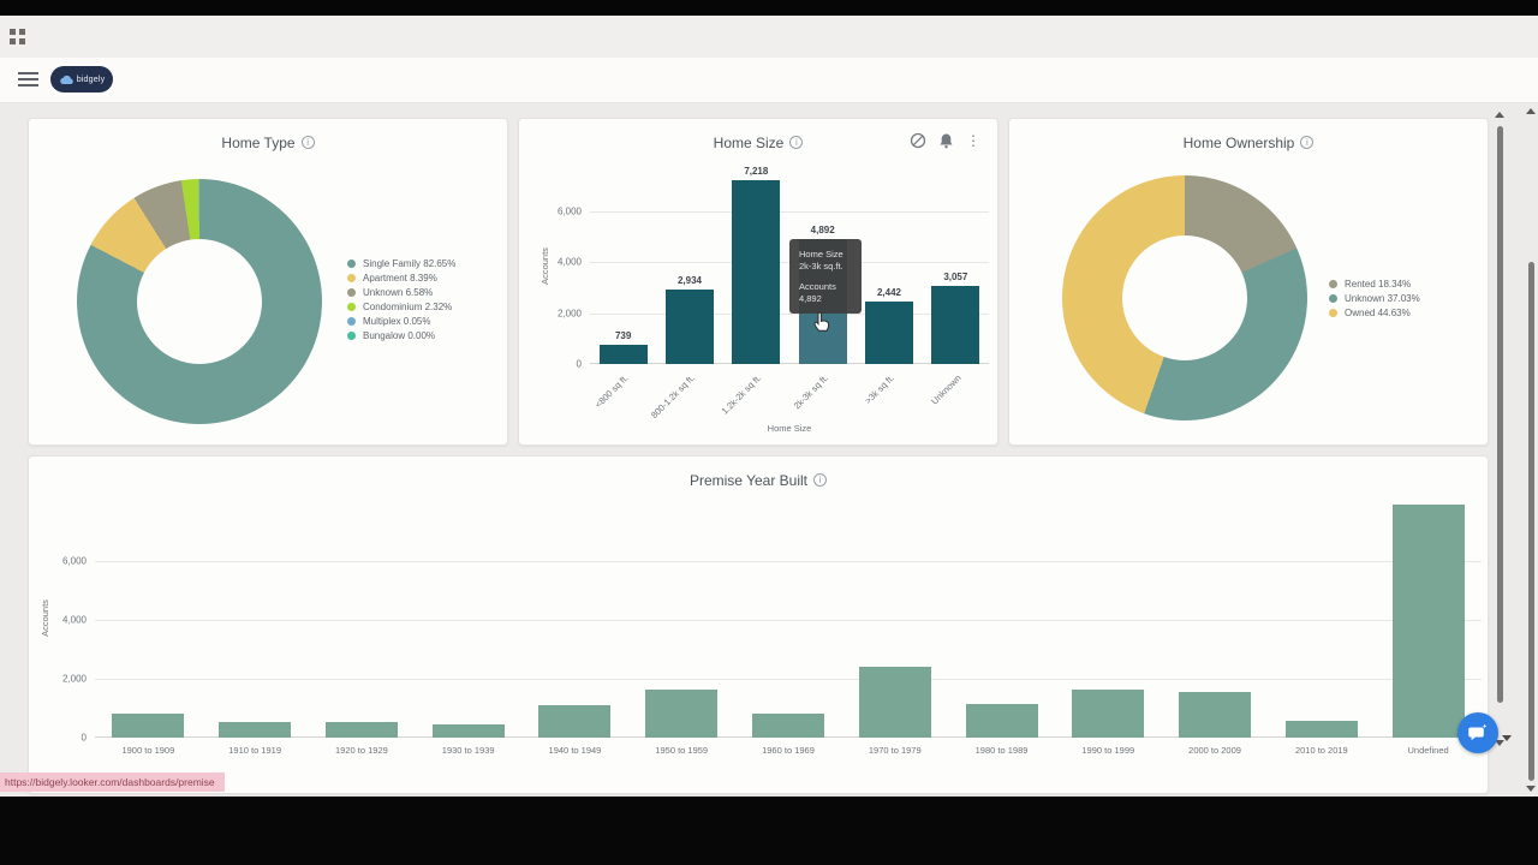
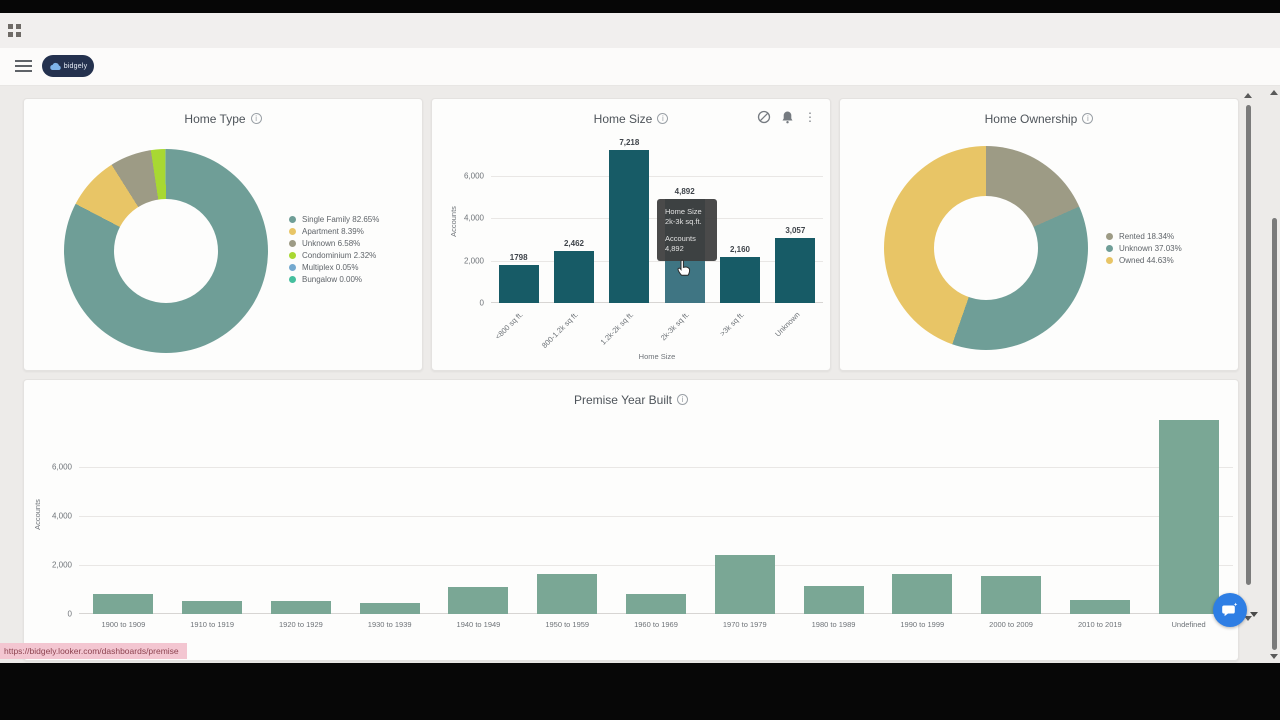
Home Size/<800 sq ft.: 739 -> 1798
Home Size/800-1.2k sq ft.: 2,934 -> 2,462
Home Size/>3k sq ft.: 2,442 -> 2,160
